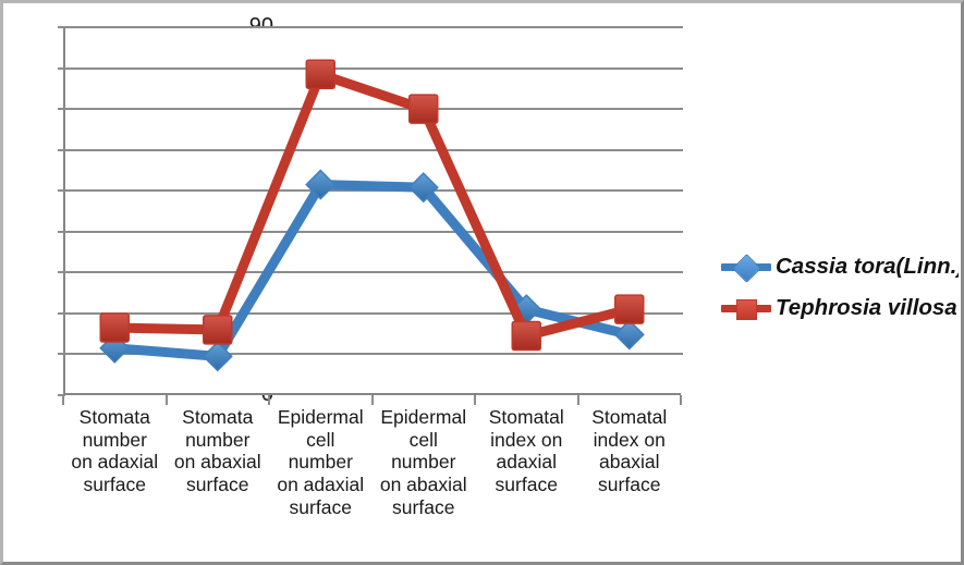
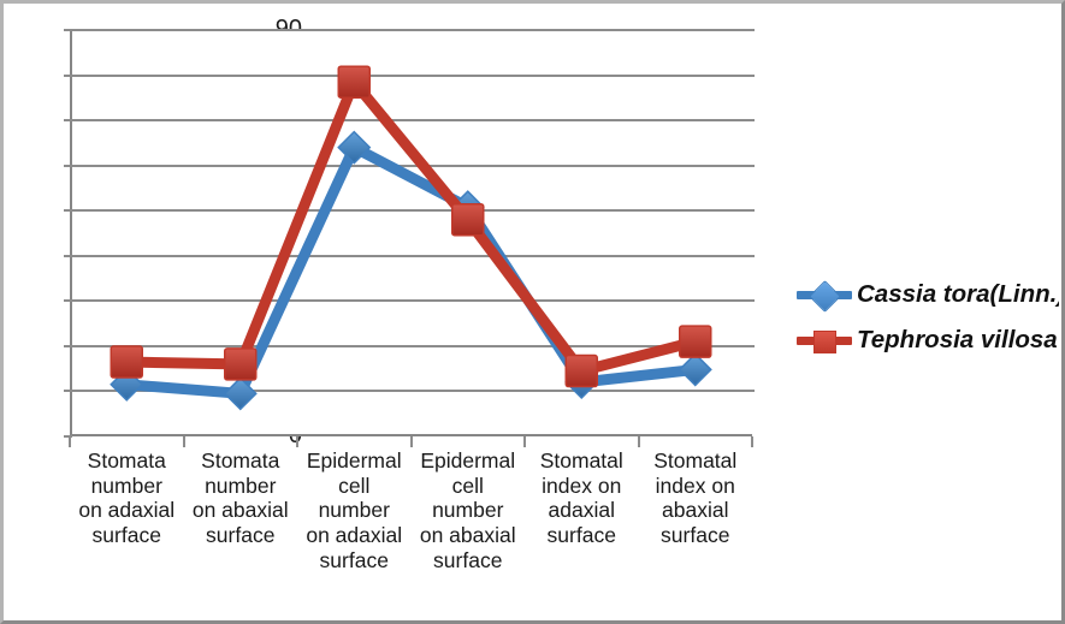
Cassia tora(Linn.)/Epidermal cell number on adaxial surface: 52 -> 64
Tephrosia villosa/Epidermal cell number on abaxial surface: 70 -> 48
Cassia tora(Linn.)/Stomatal index on adaxial surface: 21 -> 12
